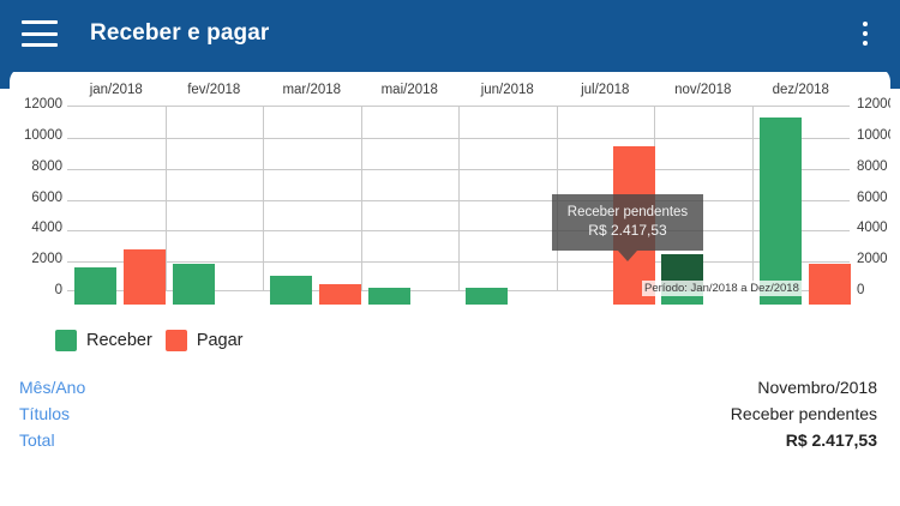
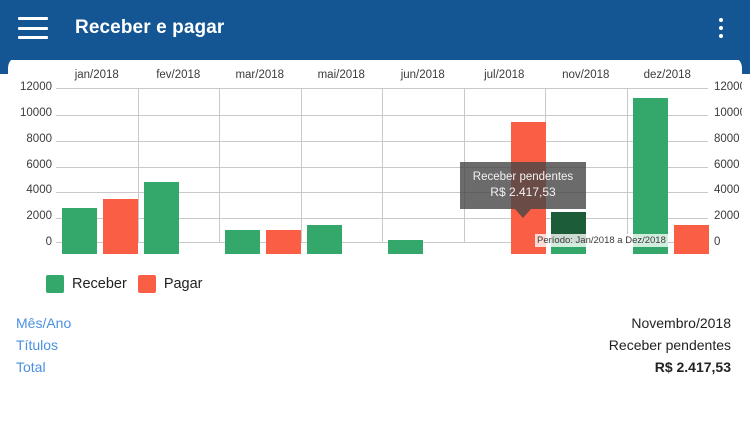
Receber/jan/2018: 1600 -> 2700
Pagar/jan/2018: 2700 -> 3400
Receber/fev/2018: 1800 -> 4700
Pagar/mar/2018: 400 -> 1000
Receber/mai/2018: 200 -> 1400
Pagar/dez/2018: 1800 -> 1400
